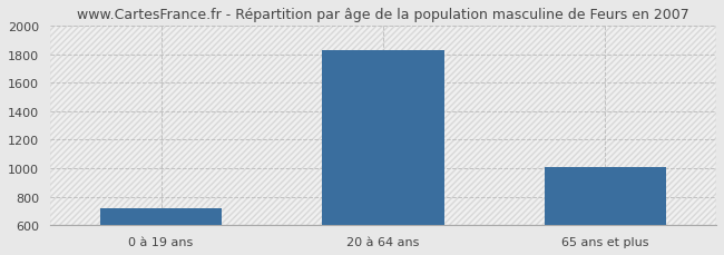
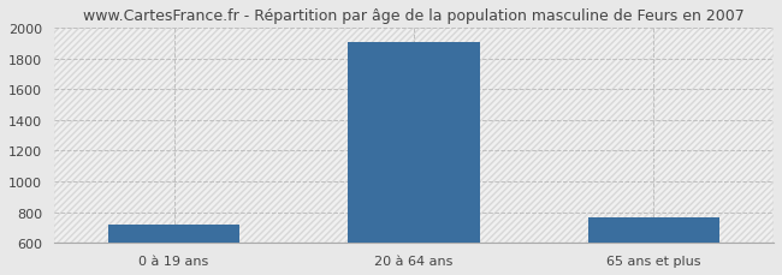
20 à 64 ans: 1830 -> 1900
65 ans et plus: 1010 -> 770
